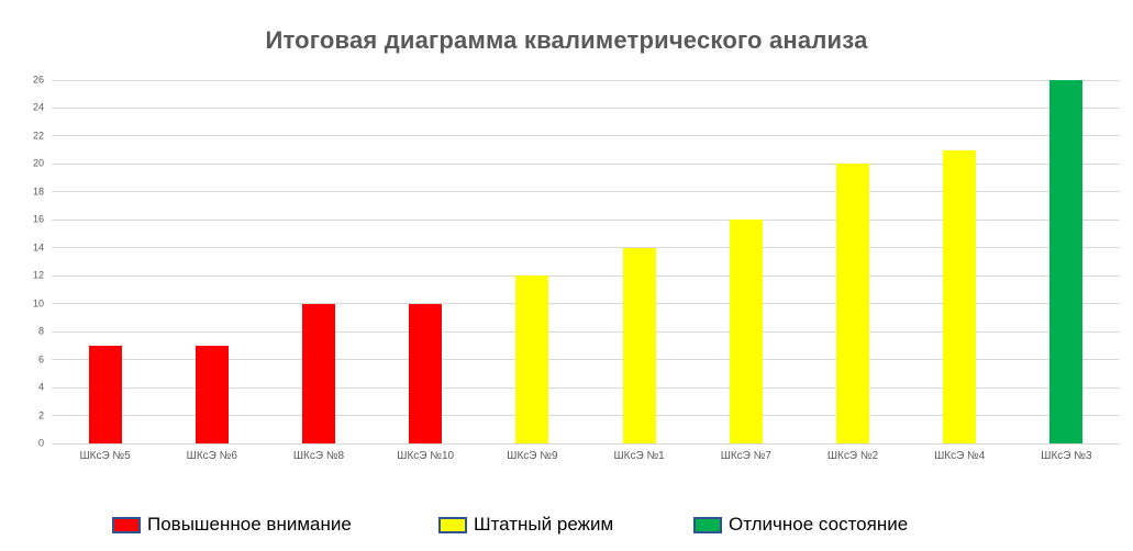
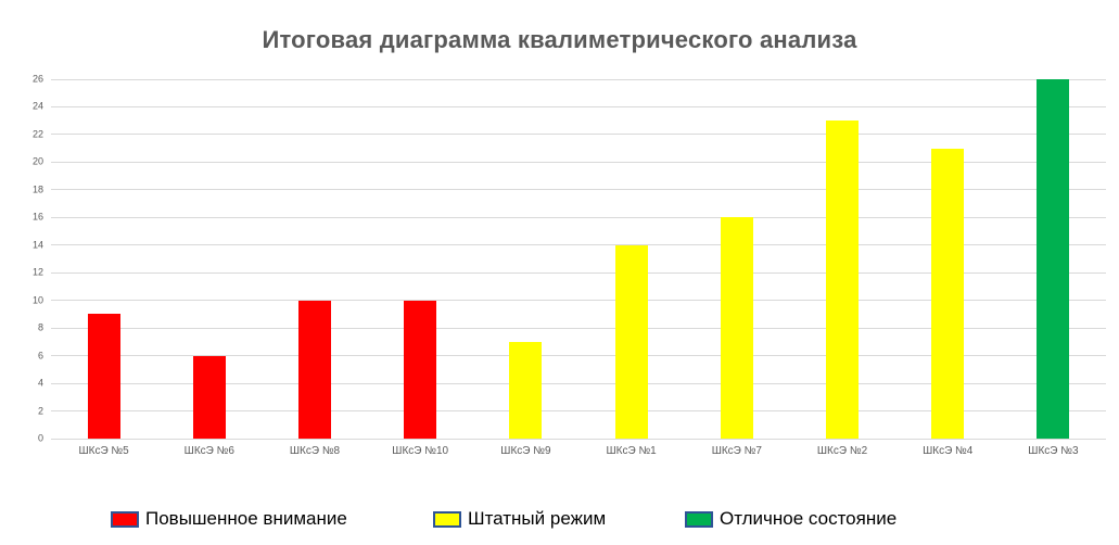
ШКсЭ №5: 7 -> 9
ШКсЭ №6: 7 -> 6
ШКсЭ №9: 12 -> 7
ШКсЭ №2: 20 -> 23
